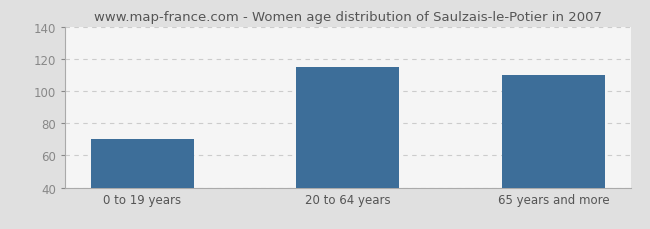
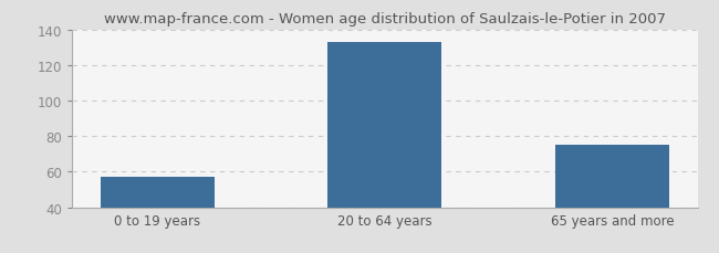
0 to 19 years: 70 -> 57
20 to 64 years: 115 -> 133
65 years and more: 110 -> 75
